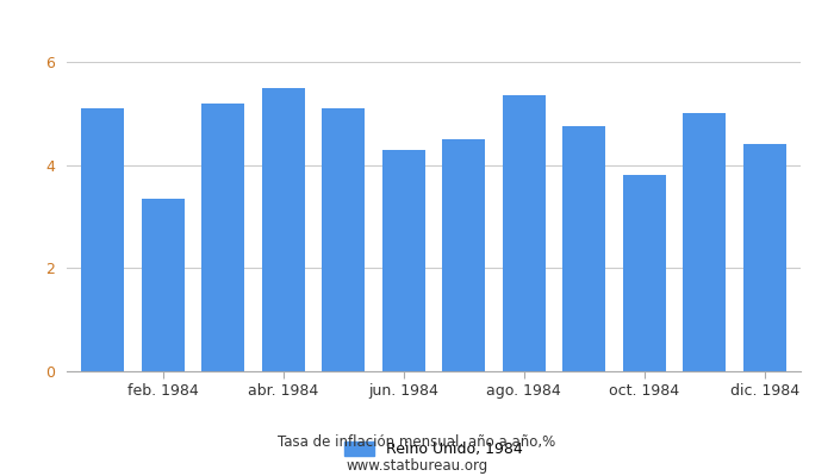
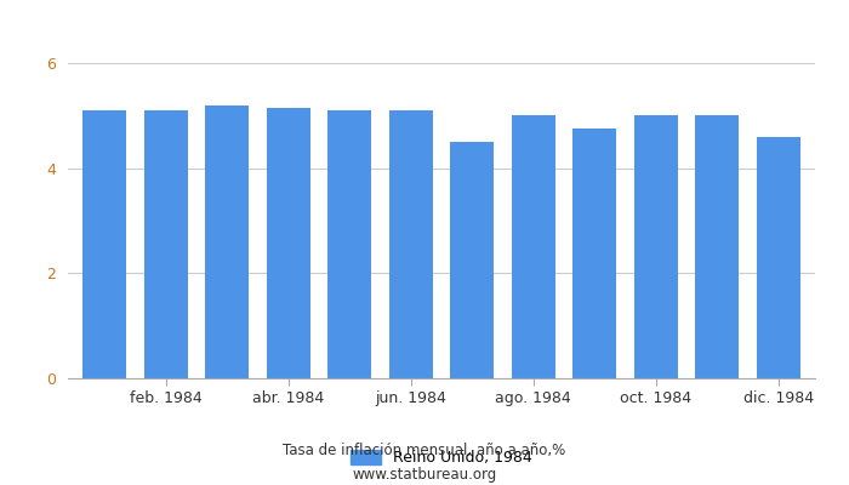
feb. 1984: 3.35 -> 5.10
abr. 1984: 5.50 -> 5.15
jun. 1984: 4.30 -> 5.10
ago. 1984: 5.35 -> 5.00
oct. 1984: 3.80 -> 5.00
dic. 1984: 4.40 -> 4.60
